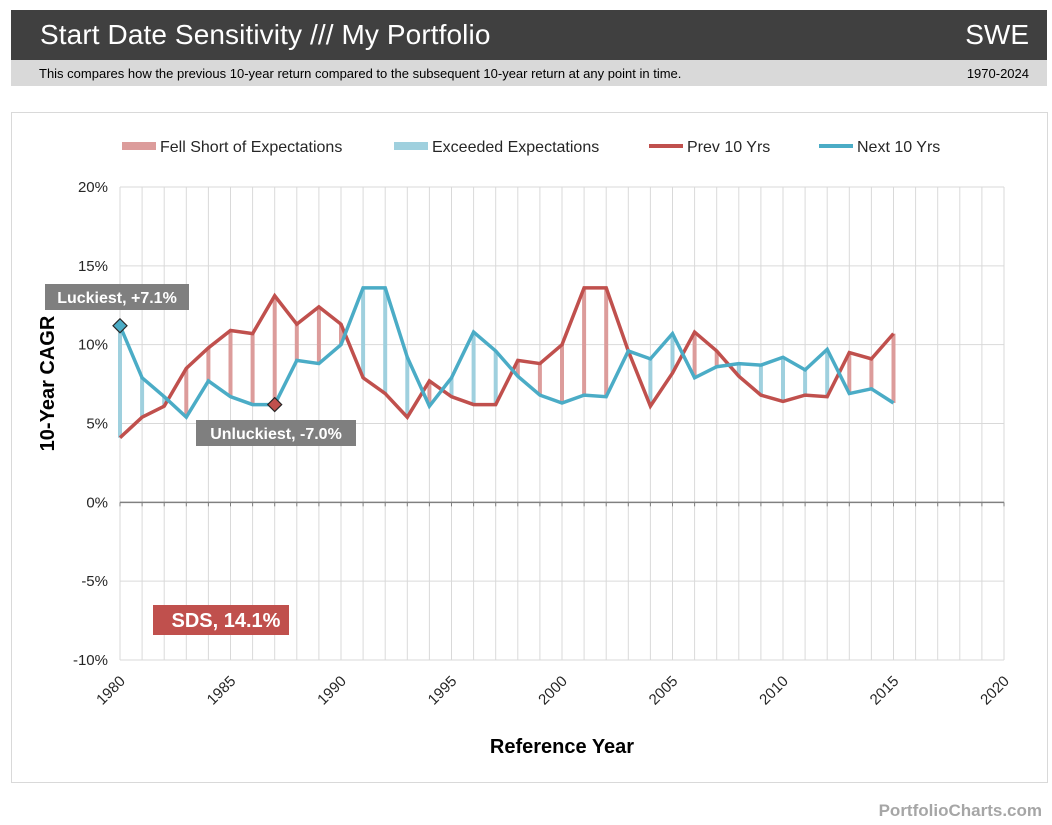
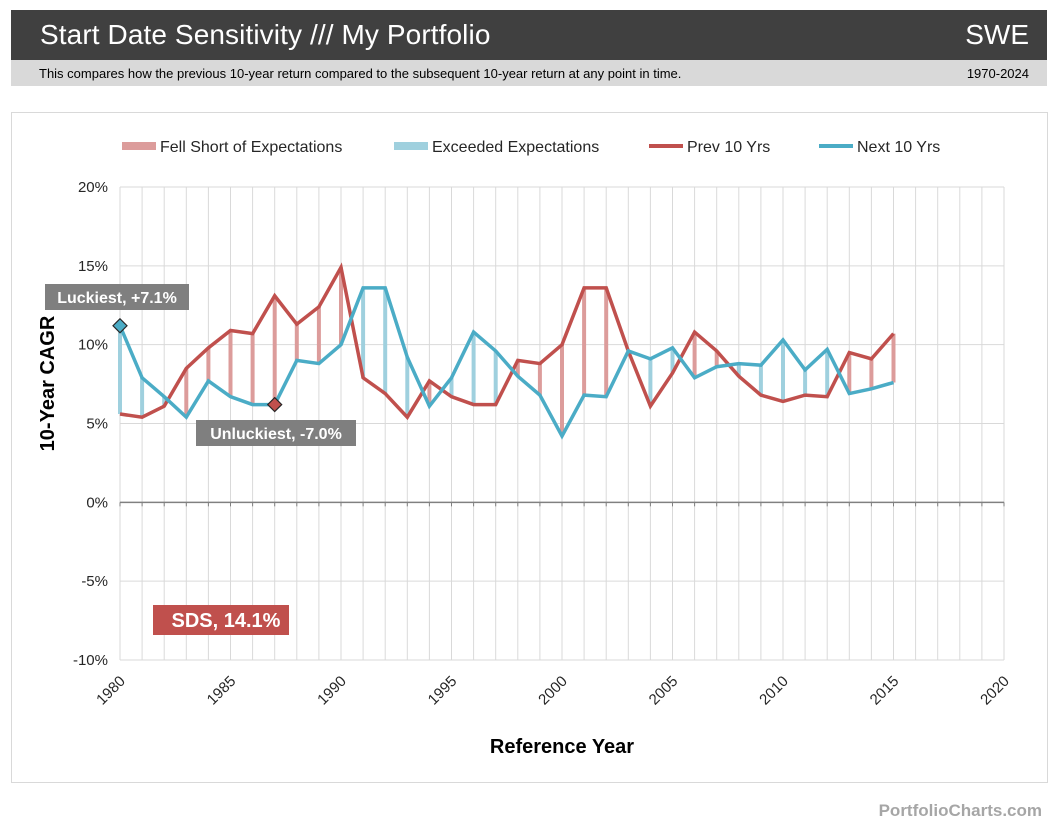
Prev 10 Yrs/1980: 4.1% -> 5.6%
Prev 10 Yrs/1990: 11.3% -> 14.9%
Next 10 Yrs/2000: 6.3% -> 4.2%
Next 10 Yrs/2005: 10.7% -> 9.8%
Next 10 Yrs/2010: 9.2% -> 10.3%
Next 10 Yrs/2015: 6.3% -> 7.6%
